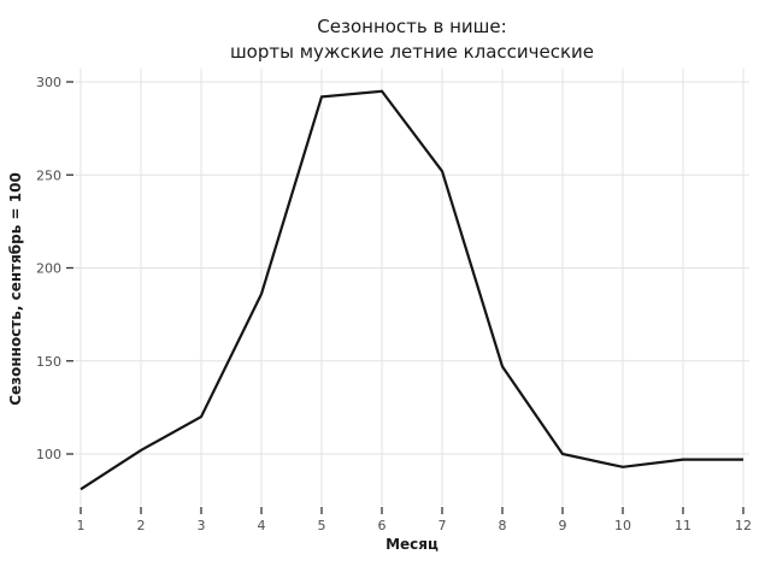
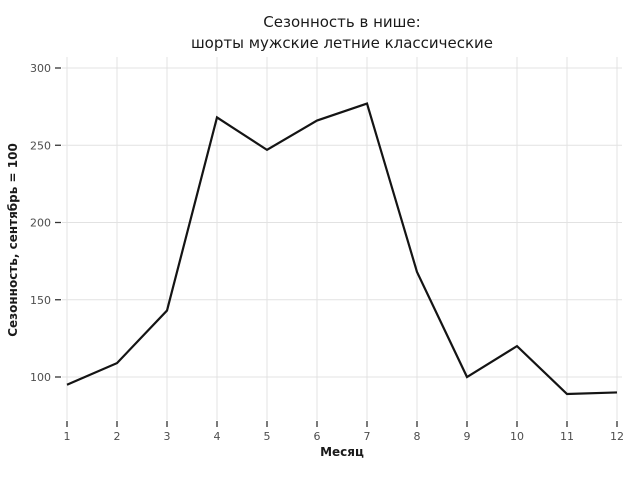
1: 81 -> 95
2: 102 -> 109
3: 120 -> 143
4: 186 -> 268
5: 292 -> 247
6: 295 -> 266
7: 252 -> 277
8: 147 -> 168
10: 93 -> 120
11: 97 -> 89
12: 97 -> 90
